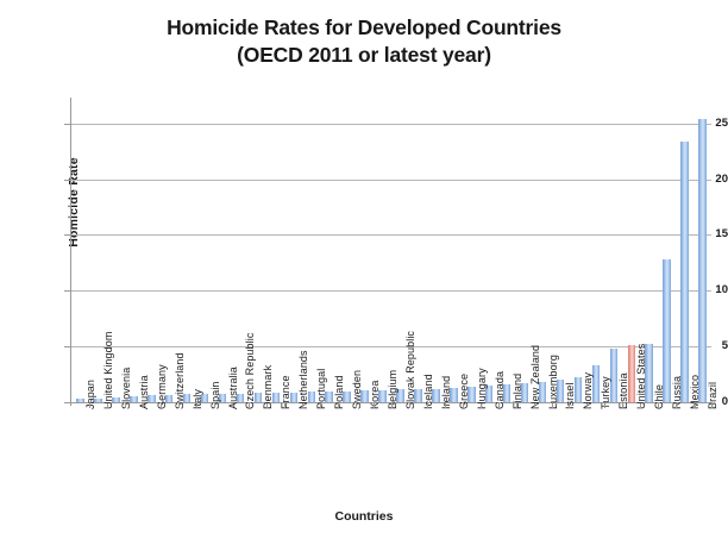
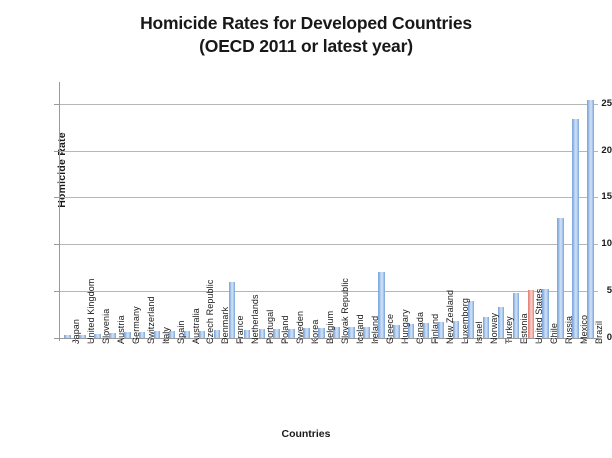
France: 1 -> 6
Greece: 1 -> 7
Israel: 2 -> 4
